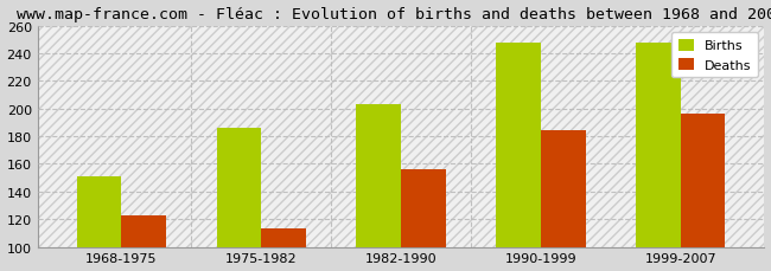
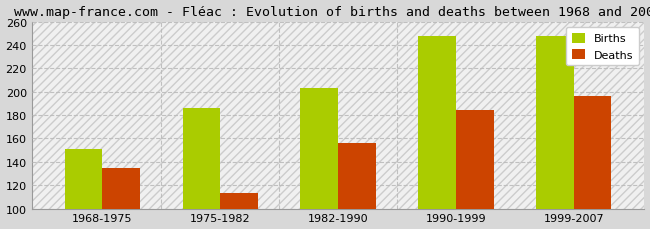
Deaths/1968-1975: 123 -> 135
